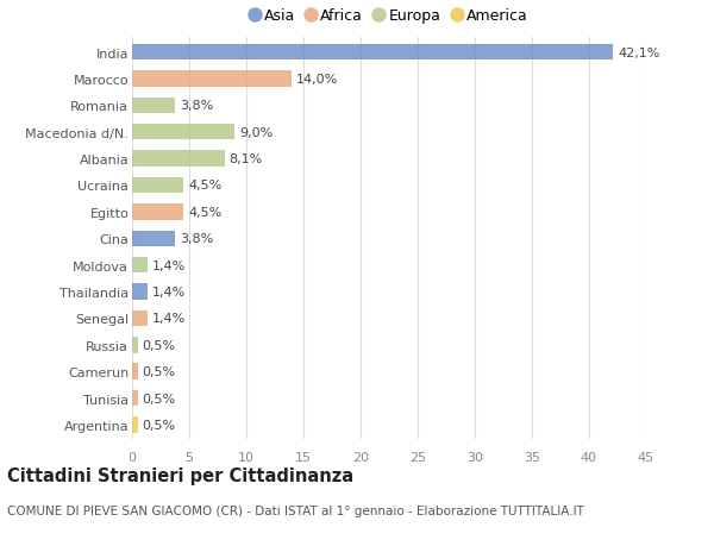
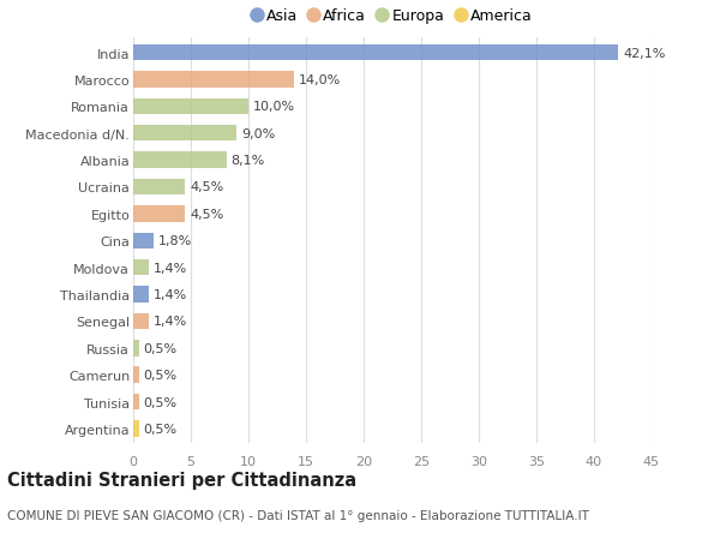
Romania: 3,8% -> 10,0%
Cina: 3,8% -> 1,8%
